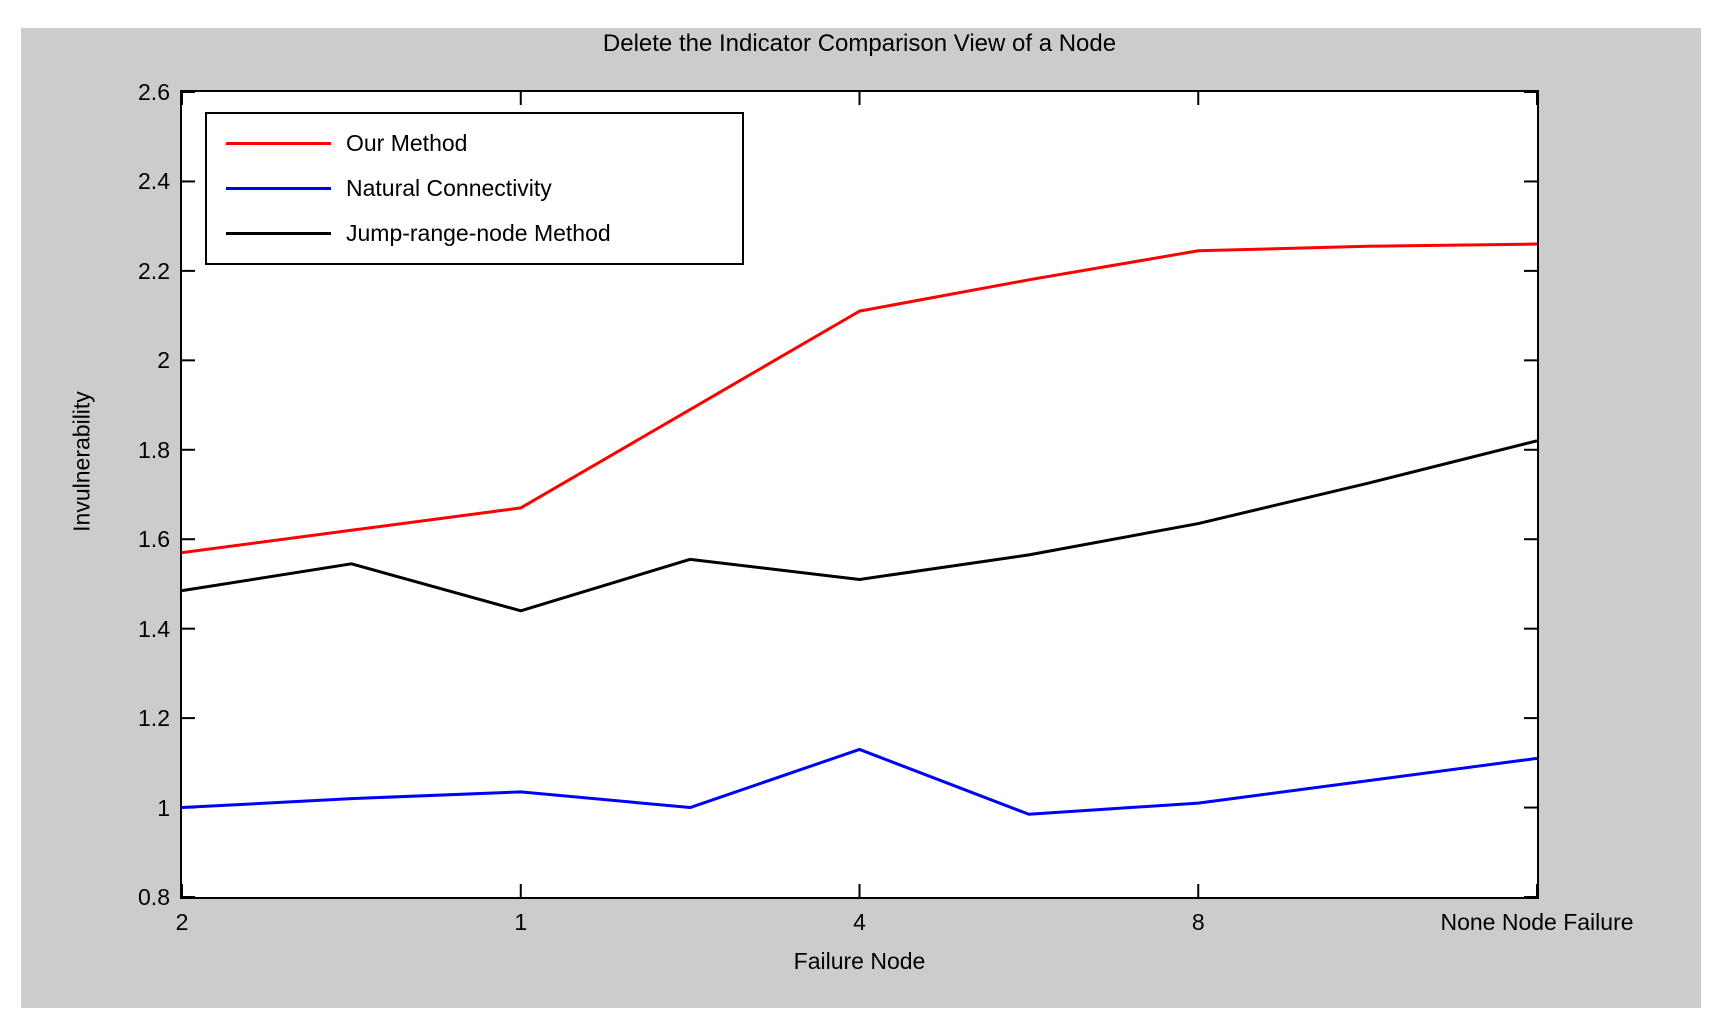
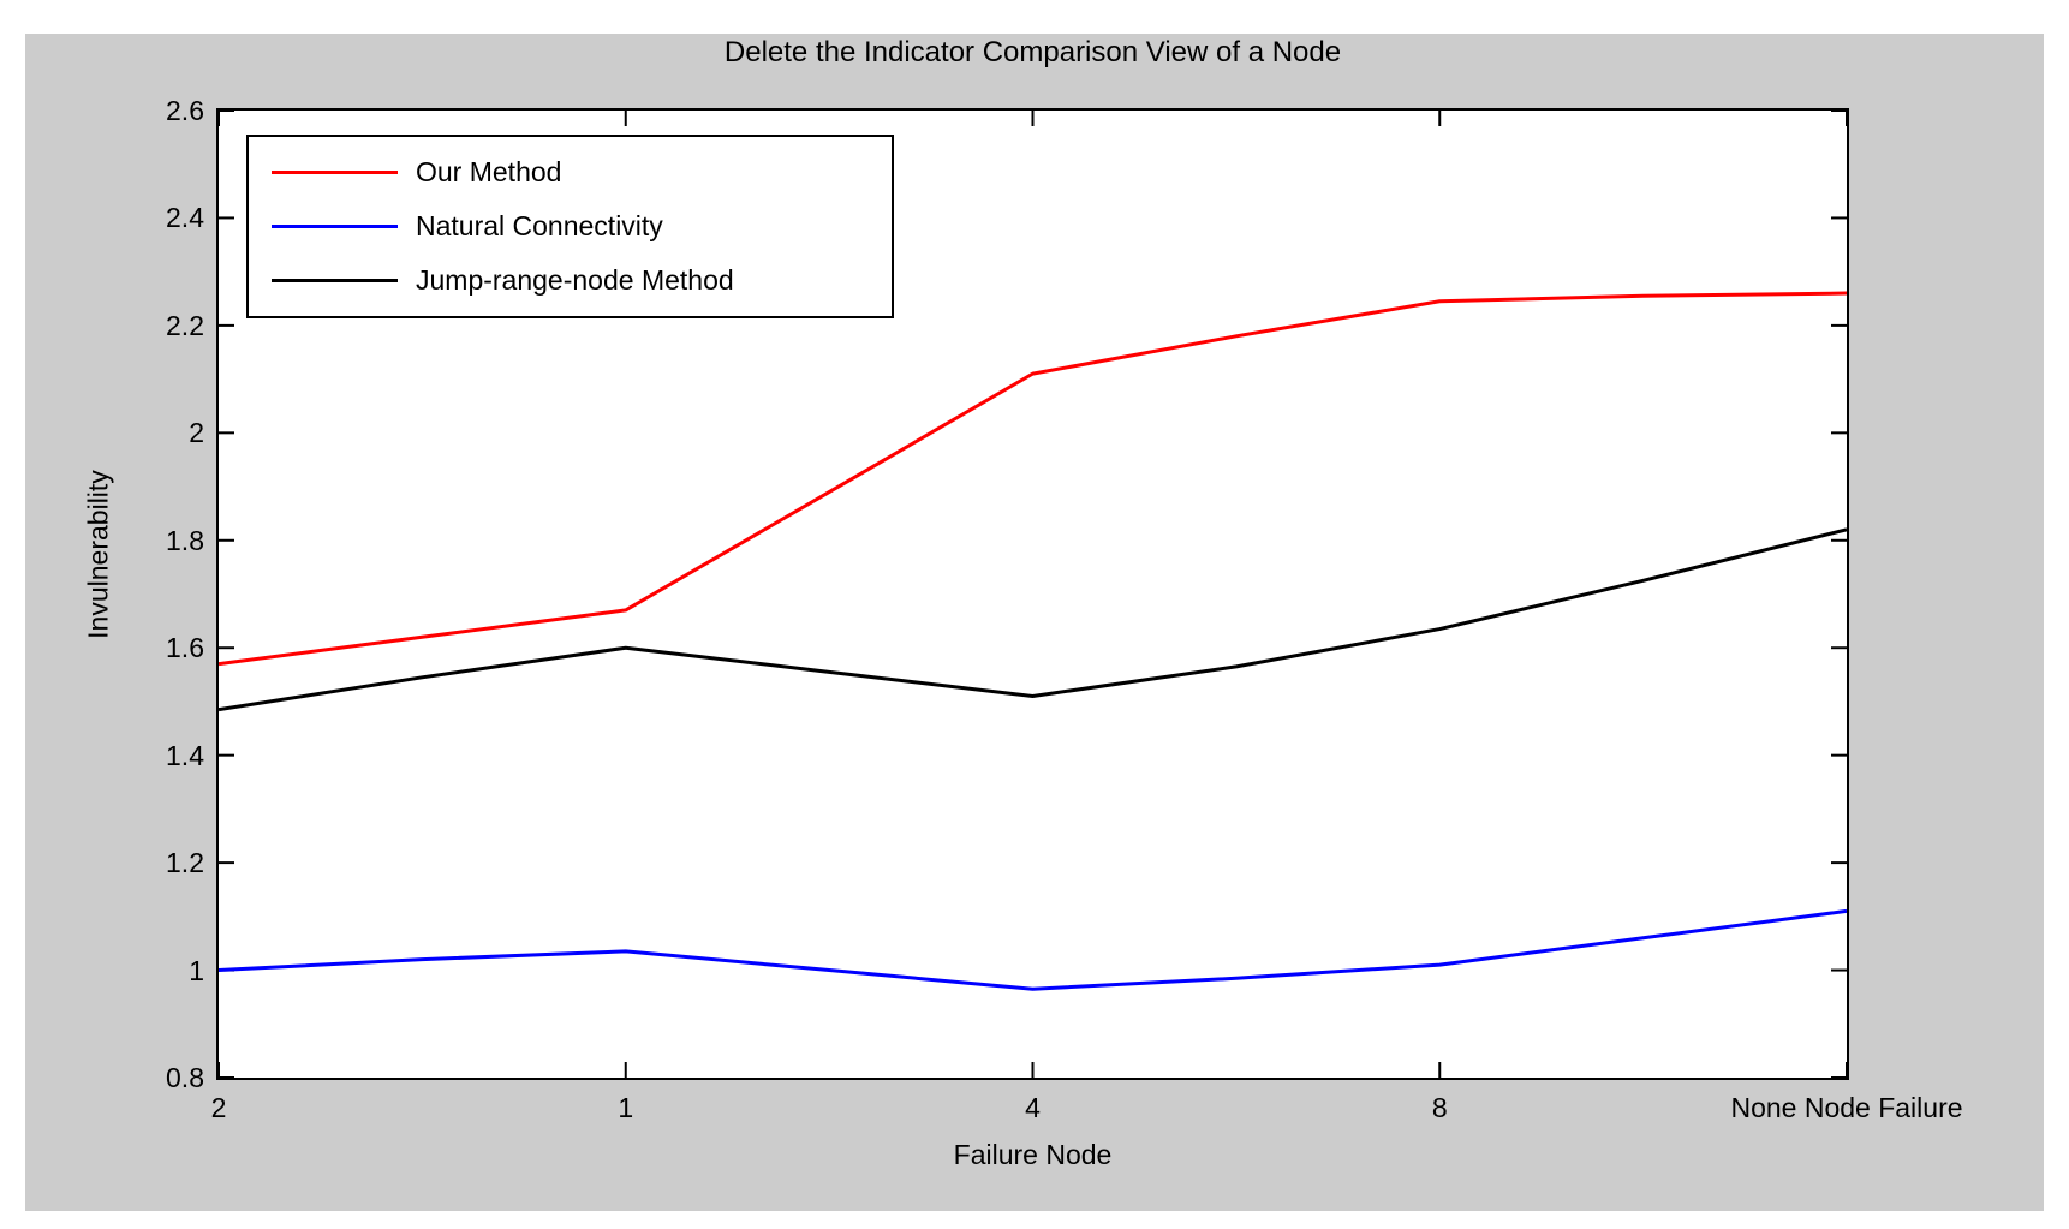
Jump-range-node Method/1: 1.44 -> 1.60
Natural Connectivity/2: 1.13 -> 0.96
